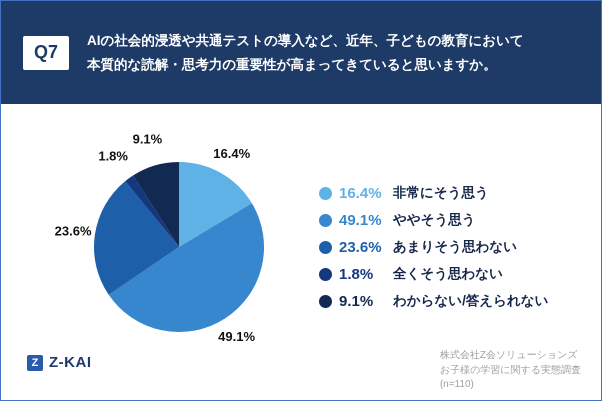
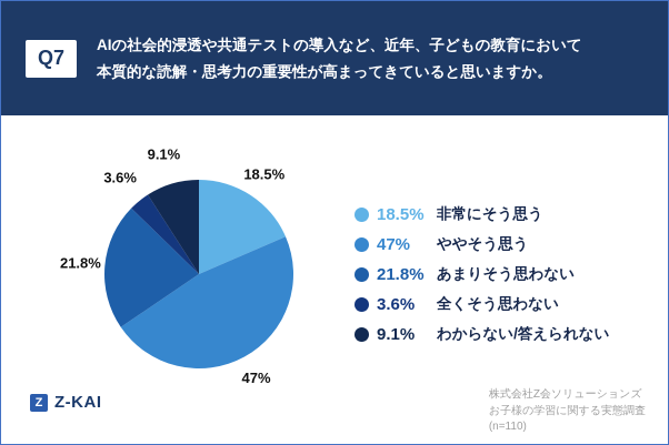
非常にそう思う: 16.4% -> 18.5%
ややそう思う: 49.1% -> 47%
あまりそう思わない: 23.6% -> 21.8%
全くそう思わない: 1.8% -> 3.6%
